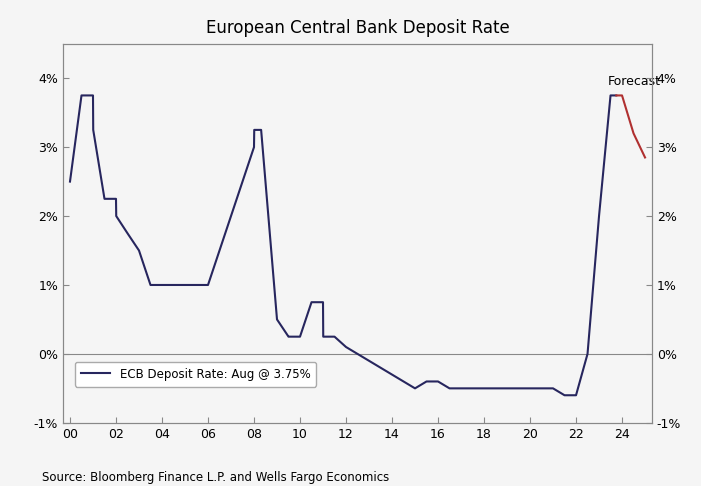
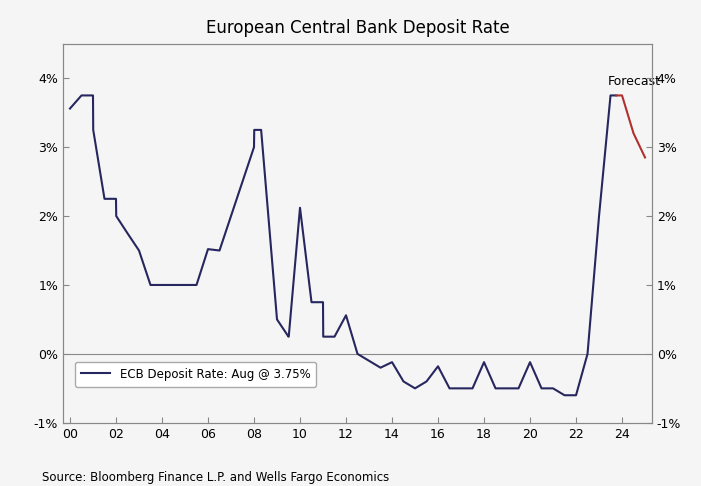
ECB Deposit Rate: Aug @ 3.75%/00: 2.50% -> 3.56%
ECB Deposit Rate: Aug @ 3.75%/06: 1.00% -> 1.52%
ECB Deposit Rate: Aug @ 3.75%/10: 0.25% -> 2.12%
ECB Deposit Rate: Aug @ 3.75%/12: 0.10% -> 0.56%
ECB Deposit Rate: Aug @ 3.75%/14: -0.30% -> -0.12%
ECB Deposit Rate: Aug @ 3.75%/16: -0.40% -> -0.18%
ECB Deposit Rate: Aug @ 3.75%/18: -0.50% -> -0.12%
ECB Deposit Rate: Aug @ 3.75%/20: -0.50% -> -0.12%
